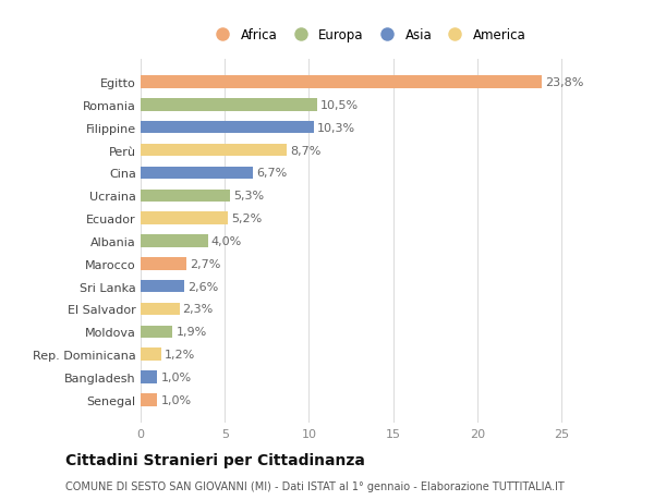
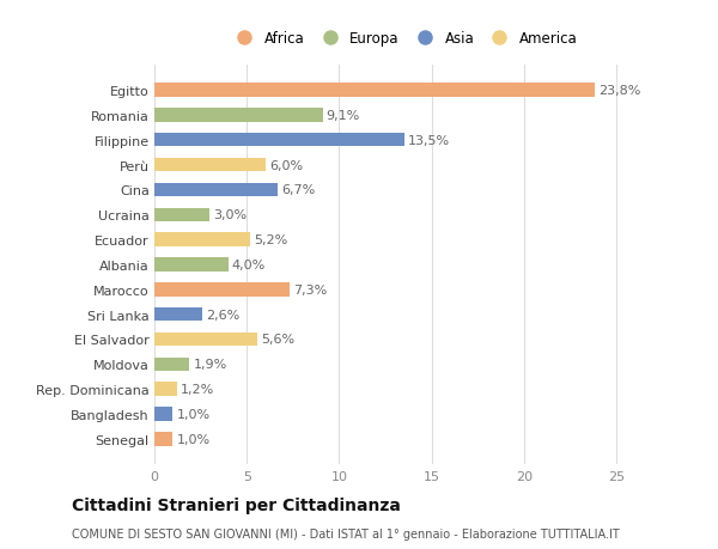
Romania: 10,5% -> 9,1%
Filippine: 10,3% -> 13,5%
Perù: 8,7% -> 6,0%
Ucraina: 5,3% -> 3,0%
Marocco: 2,7% -> 7,3%
El Salvador: 2,3% -> 5,6%
